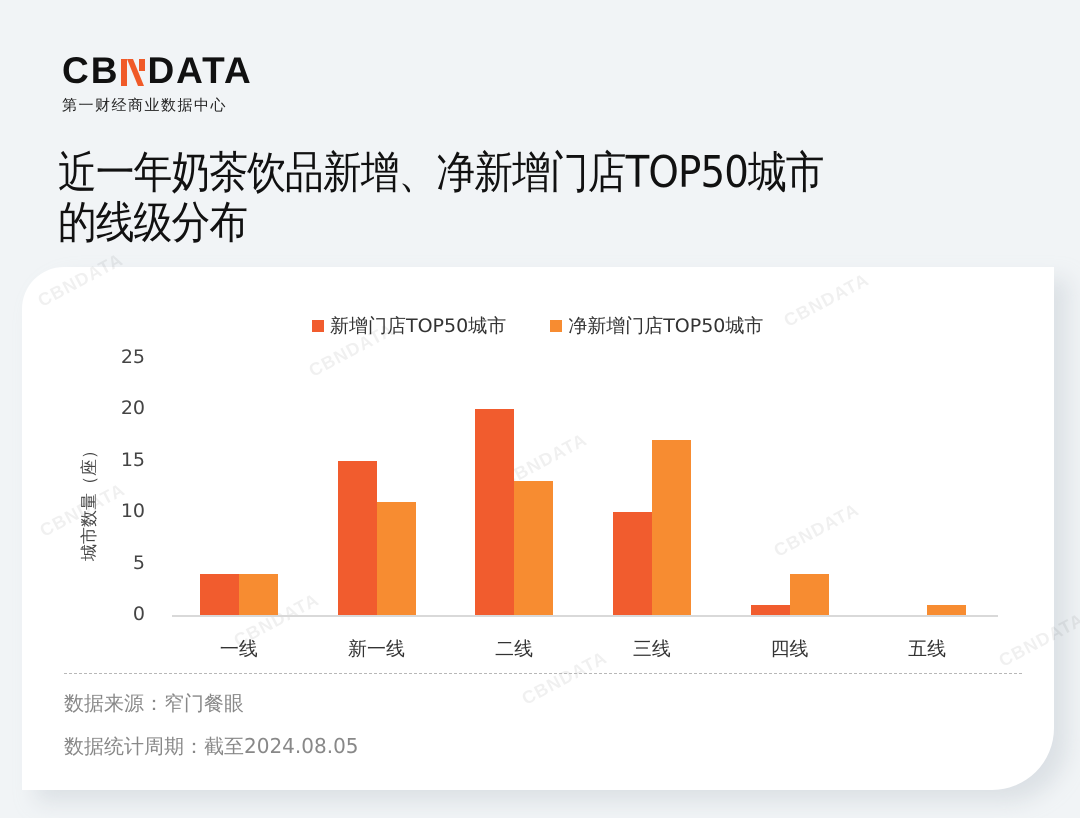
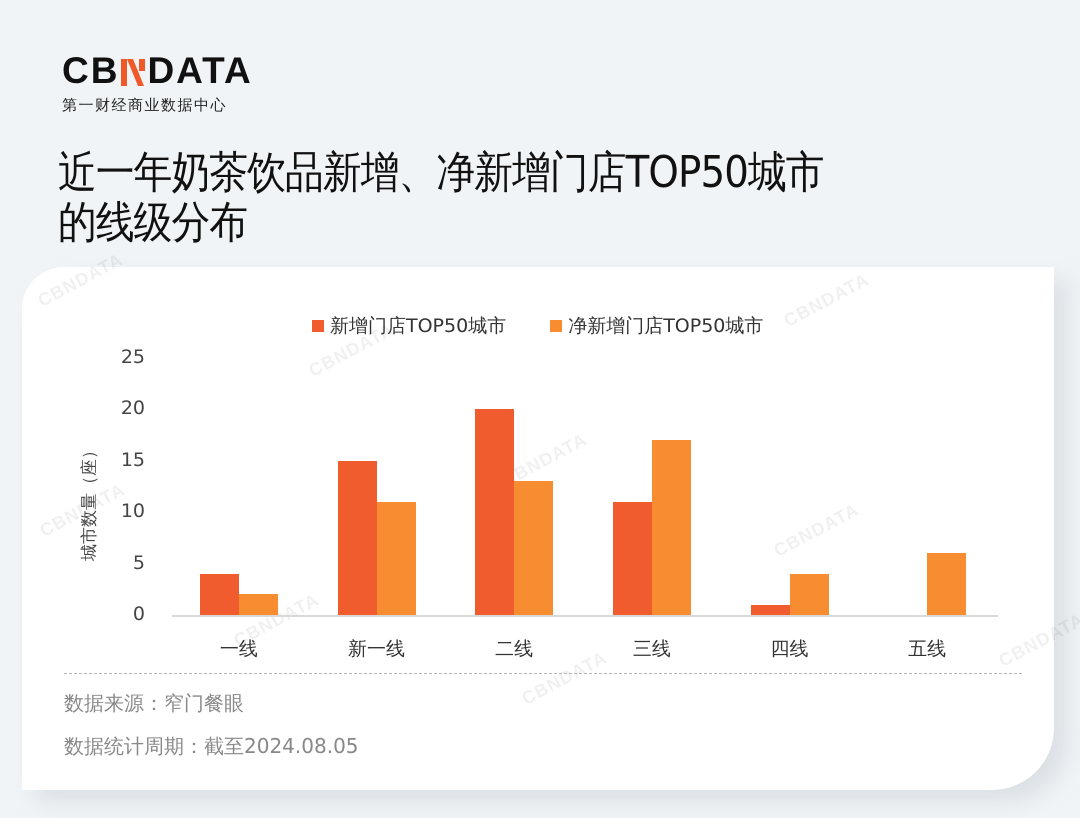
净新增门店TOP50城市/一线: 4 -> 2
新增门店TOP50城市/三线: 10 -> 11
净新增门店TOP50城市/五线: 1 -> 6
